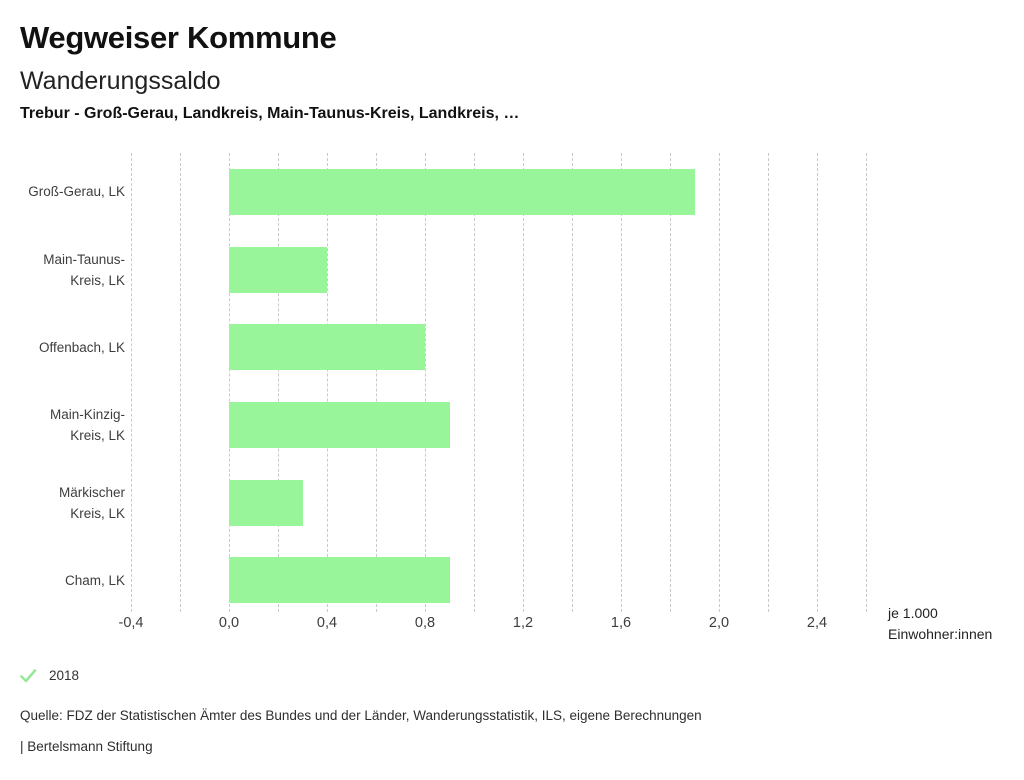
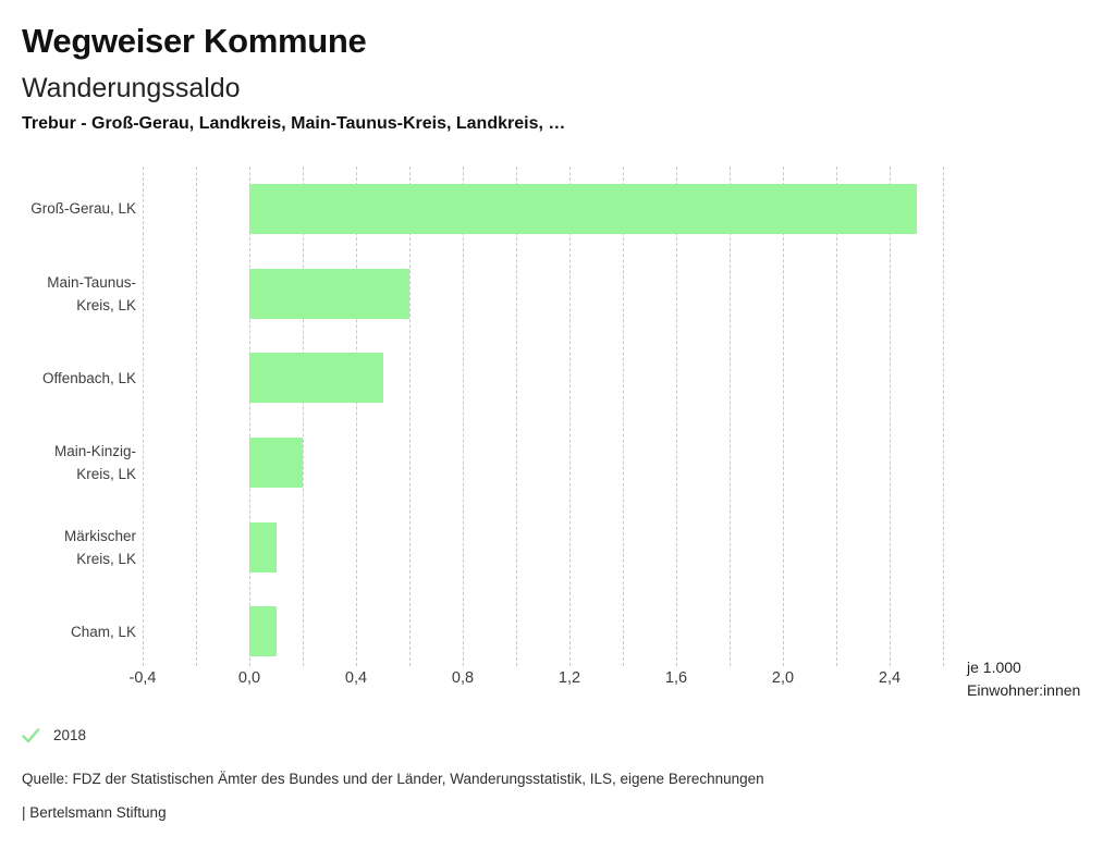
Groß-Gerau, LK: 1,9 -> 2,5
Main-Taunus-Kreis, LK: 0,4 -> 0,6
Offenbach, LK: 0,8 -> 0,5
Main-Kinzig-Kreis, LK: 0,9 -> 0,2
Märkischer Kreis, LK: 0,3 -> 0,1
Cham, LK: 0,9 -> 0,1
